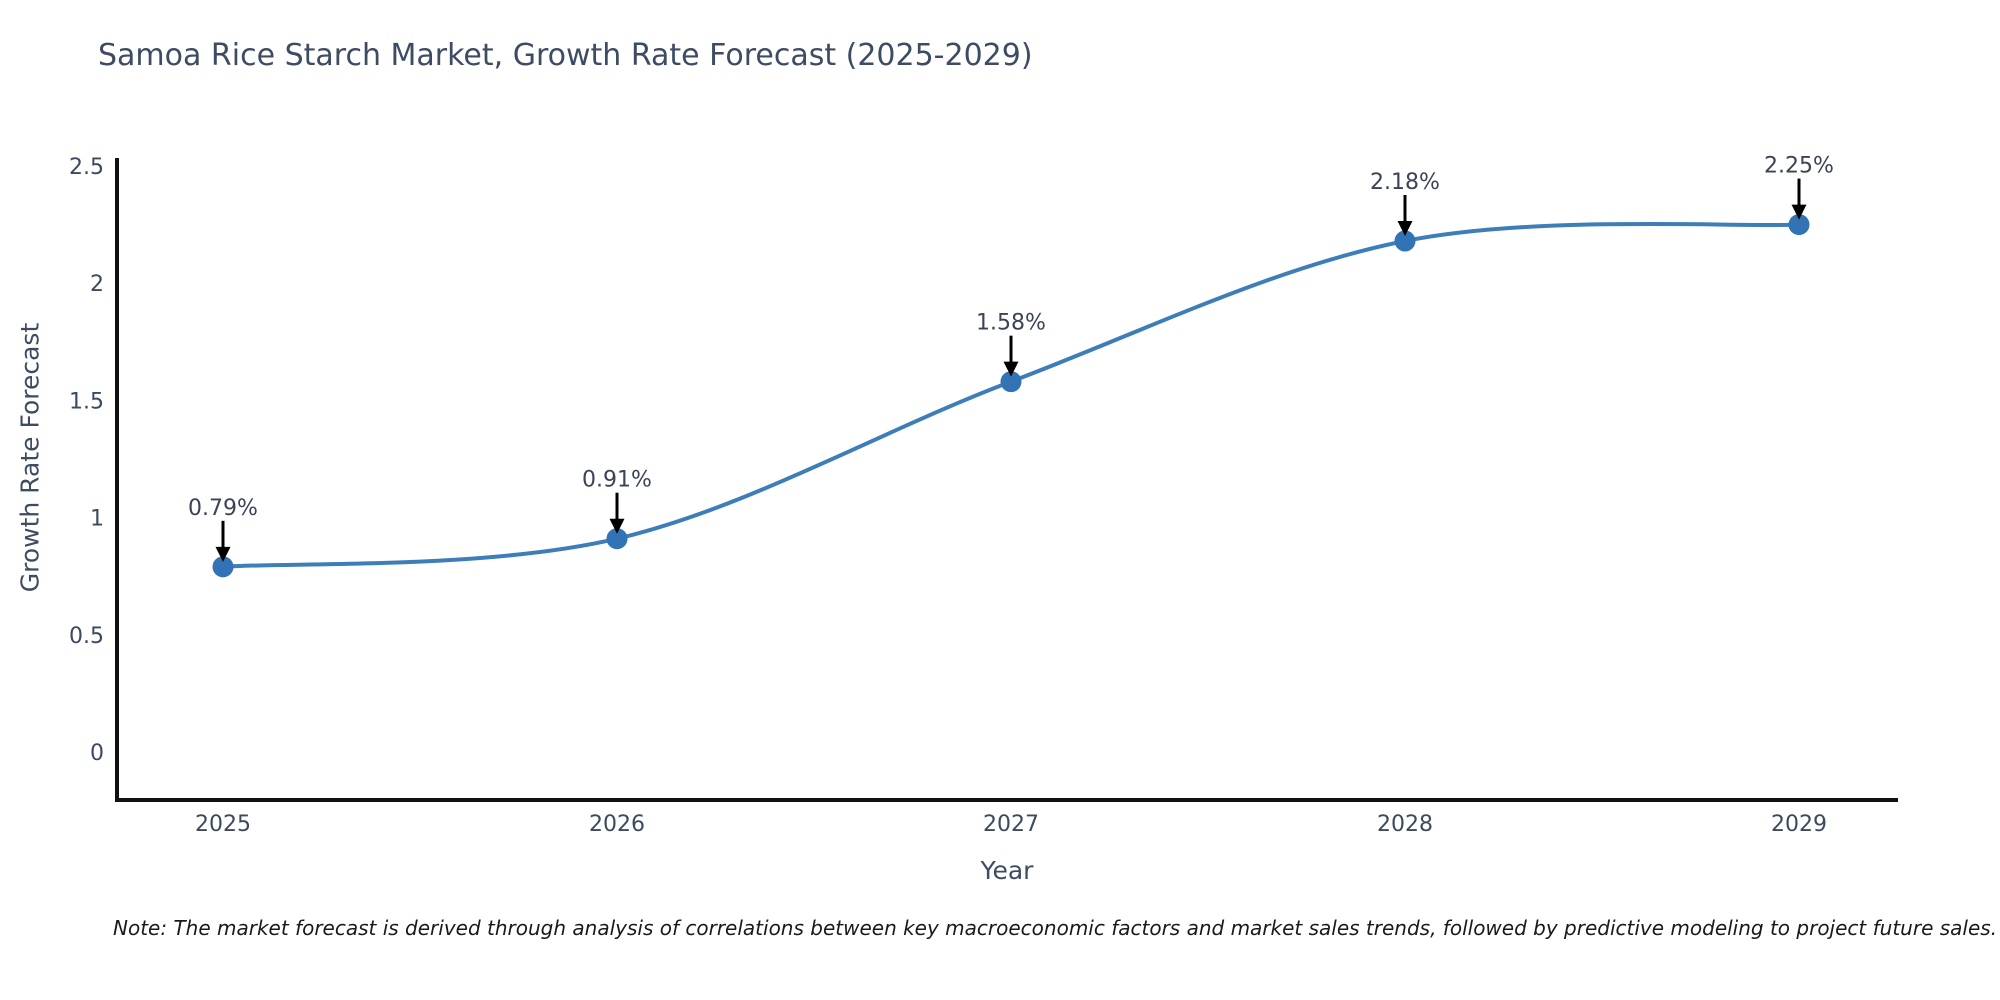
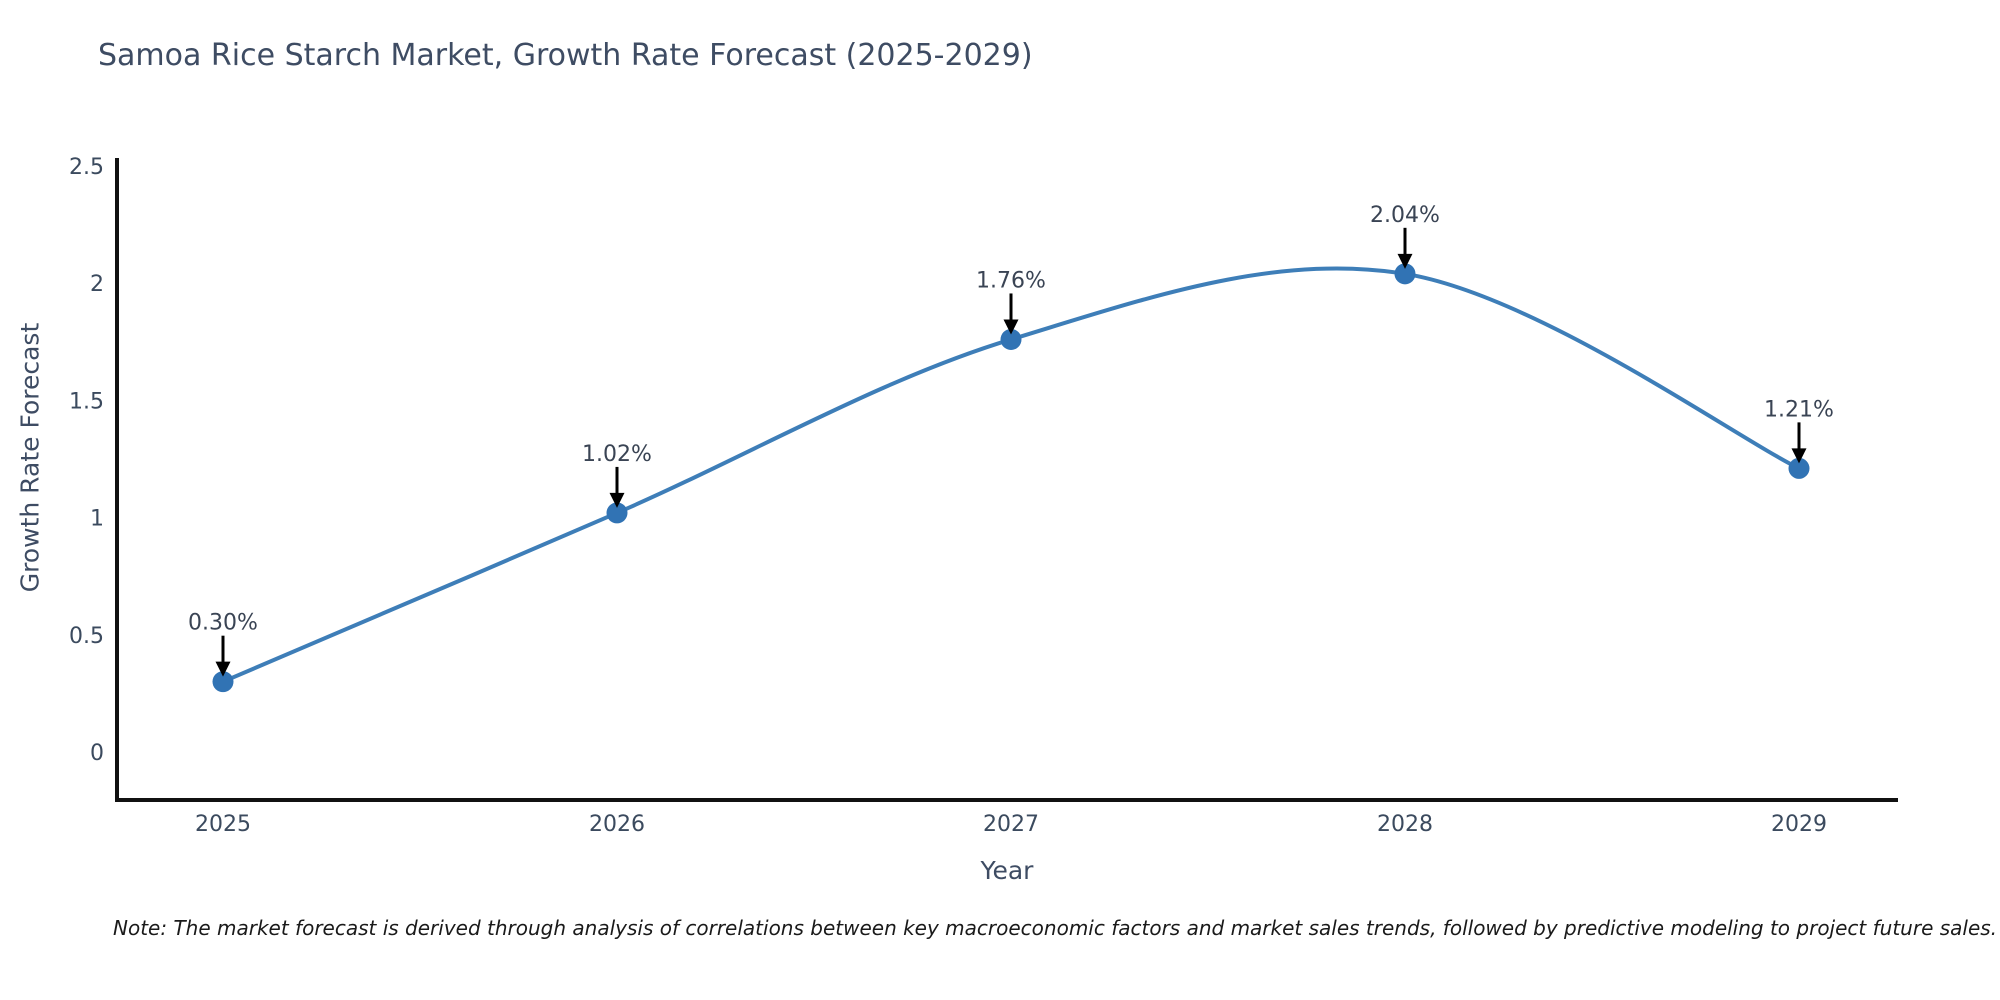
2025: 0.79% -> 0.30%
2026: 0.91% -> 1.02%
2027: 1.58% -> 1.76%
2028: 2.18% -> 2.04%
2029: 2.25% -> 1.21%
